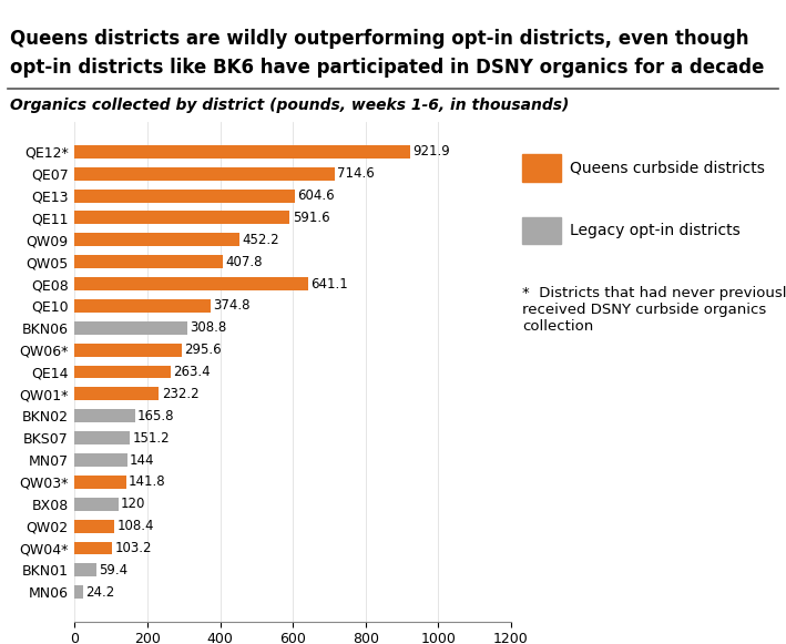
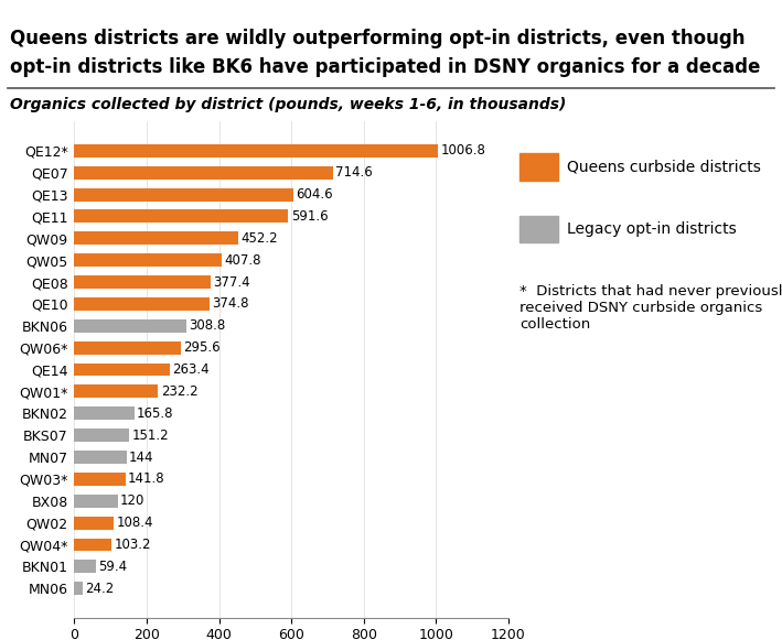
QE12*: 921.9 -> 1006.8
QE08: 641.1 -> 377.4
